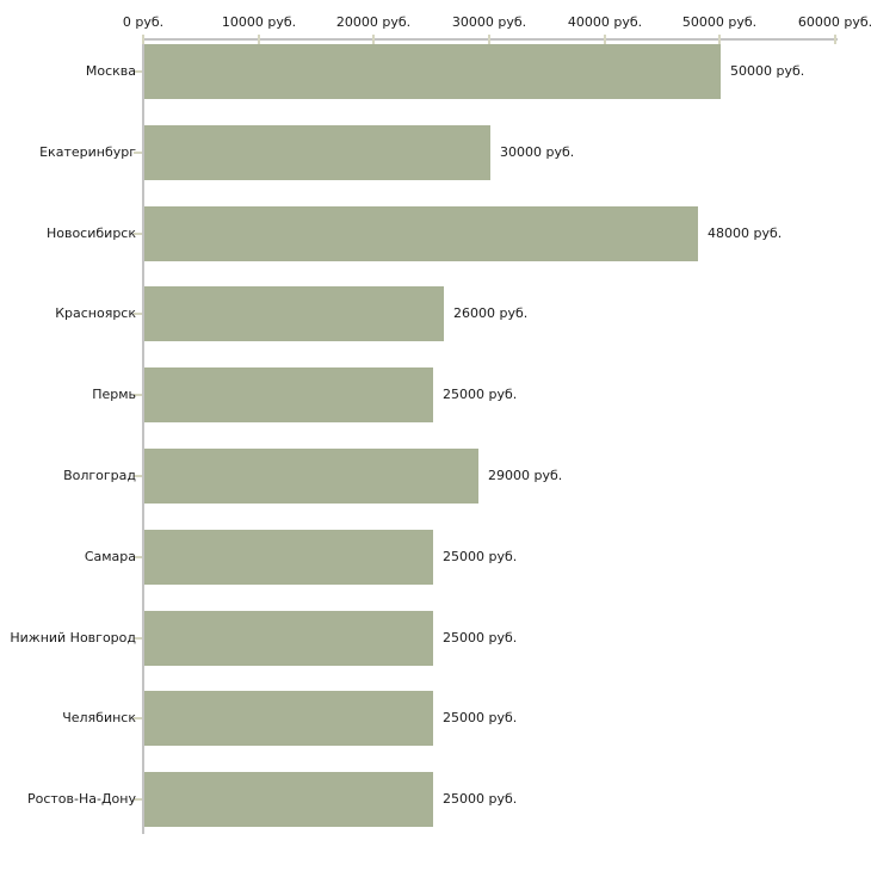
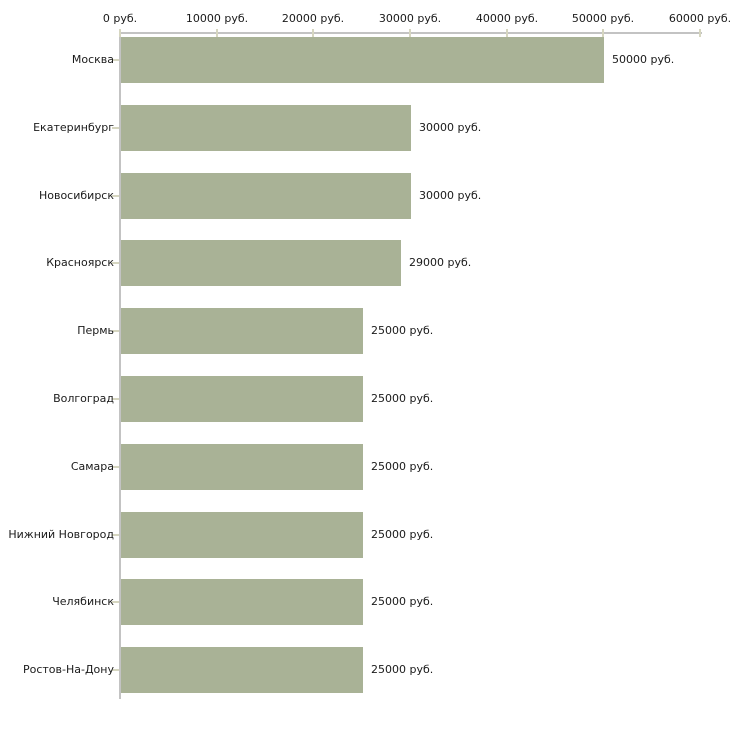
Новосибирск: 48000 -> 30000
Красноярск: 26000 -> 29000
Волгоград: 29000 -> 25000
